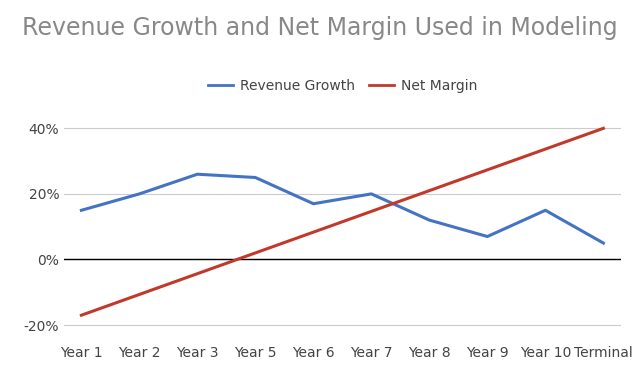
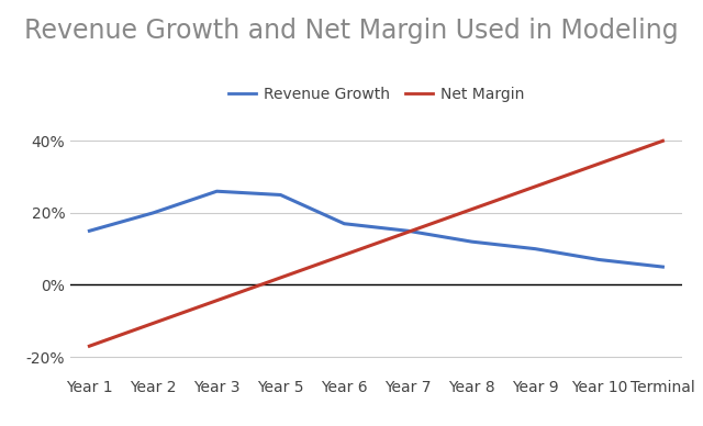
Revenue Growth/Year 7: 20% -> 15%
Revenue Growth/Year 9: 7% -> 10%
Revenue Growth/Year 10: 15% -> 7%
